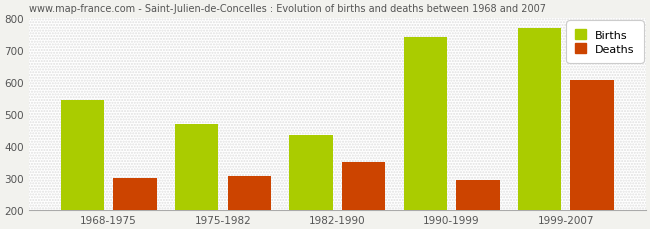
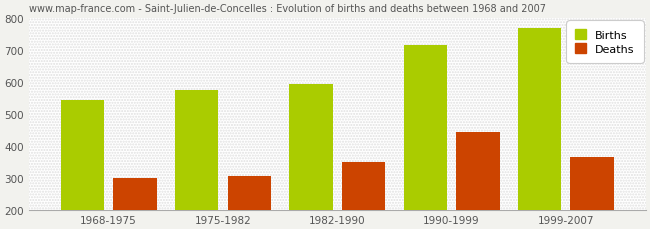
Births/1975-1982: 470 -> 576
Births/1982-1990: 435 -> 594
Births/1990-1999: 740 -> 717
Deaths/1990-1999: 295 -> 443
Deaths/1999-2007: 605 -> 366
